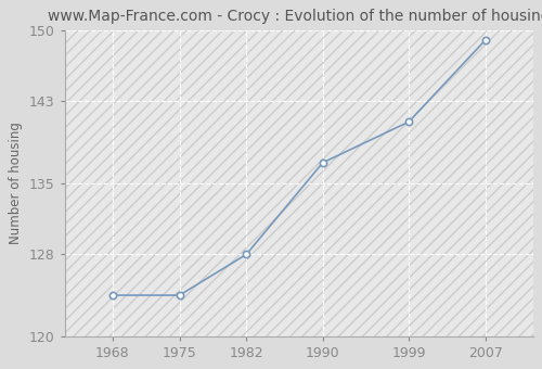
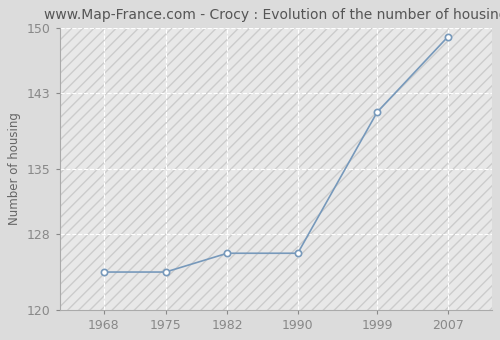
1982: 128 -> 126
1990: 137 -> 126
